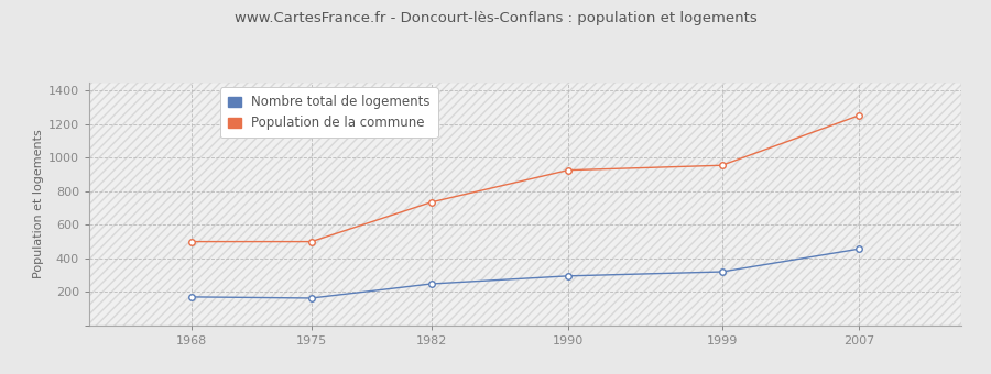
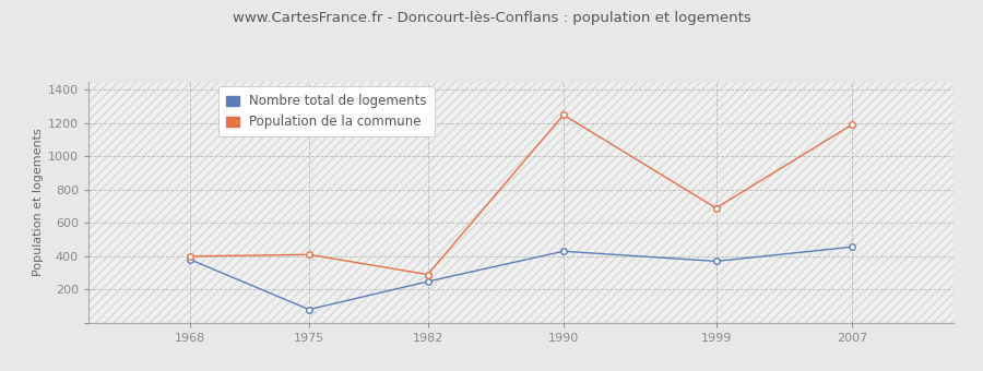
Nombre total de logements/1968: 170 -> 380
Population de la commune/1968: 500 -> 400
Nombre total de logements/1975: 160 -> 80
Population de la commune/1975: 500 -> 410
Population de la commune/1982: 740 -> 290
Nombre total de logements/1990: 300 -> 430
Population de la commune/1990: 930 -> 1250
Nombre total de logements/1999: 320 -> 370
Population de la commune/1999: 960 -> 690
Population de la commune/2007: 1250 -> 1190
